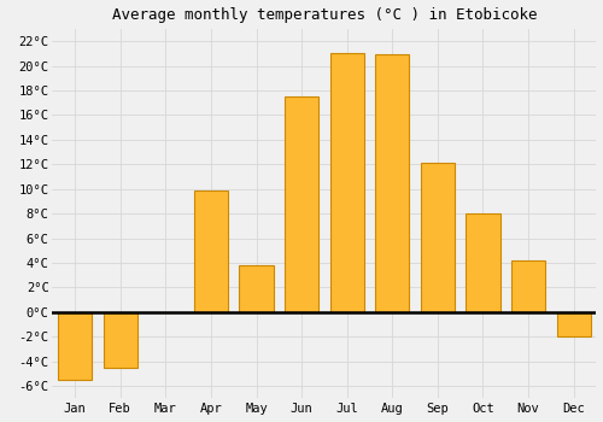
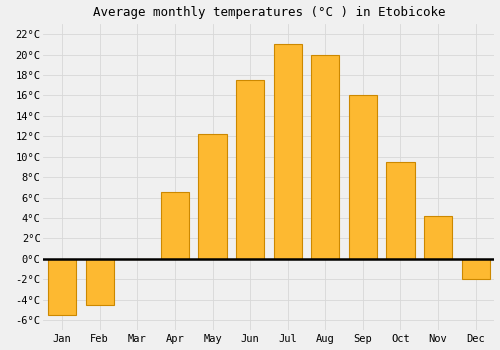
Apr: 9.9°C -> 6.5°C
May: 3.8°C -> 12.2°C
Aug: 20.9°C -> 20.0°C
Sep: 12.1°C -> 16.0°C
Oct: 8.0°C -> 9.5°C
